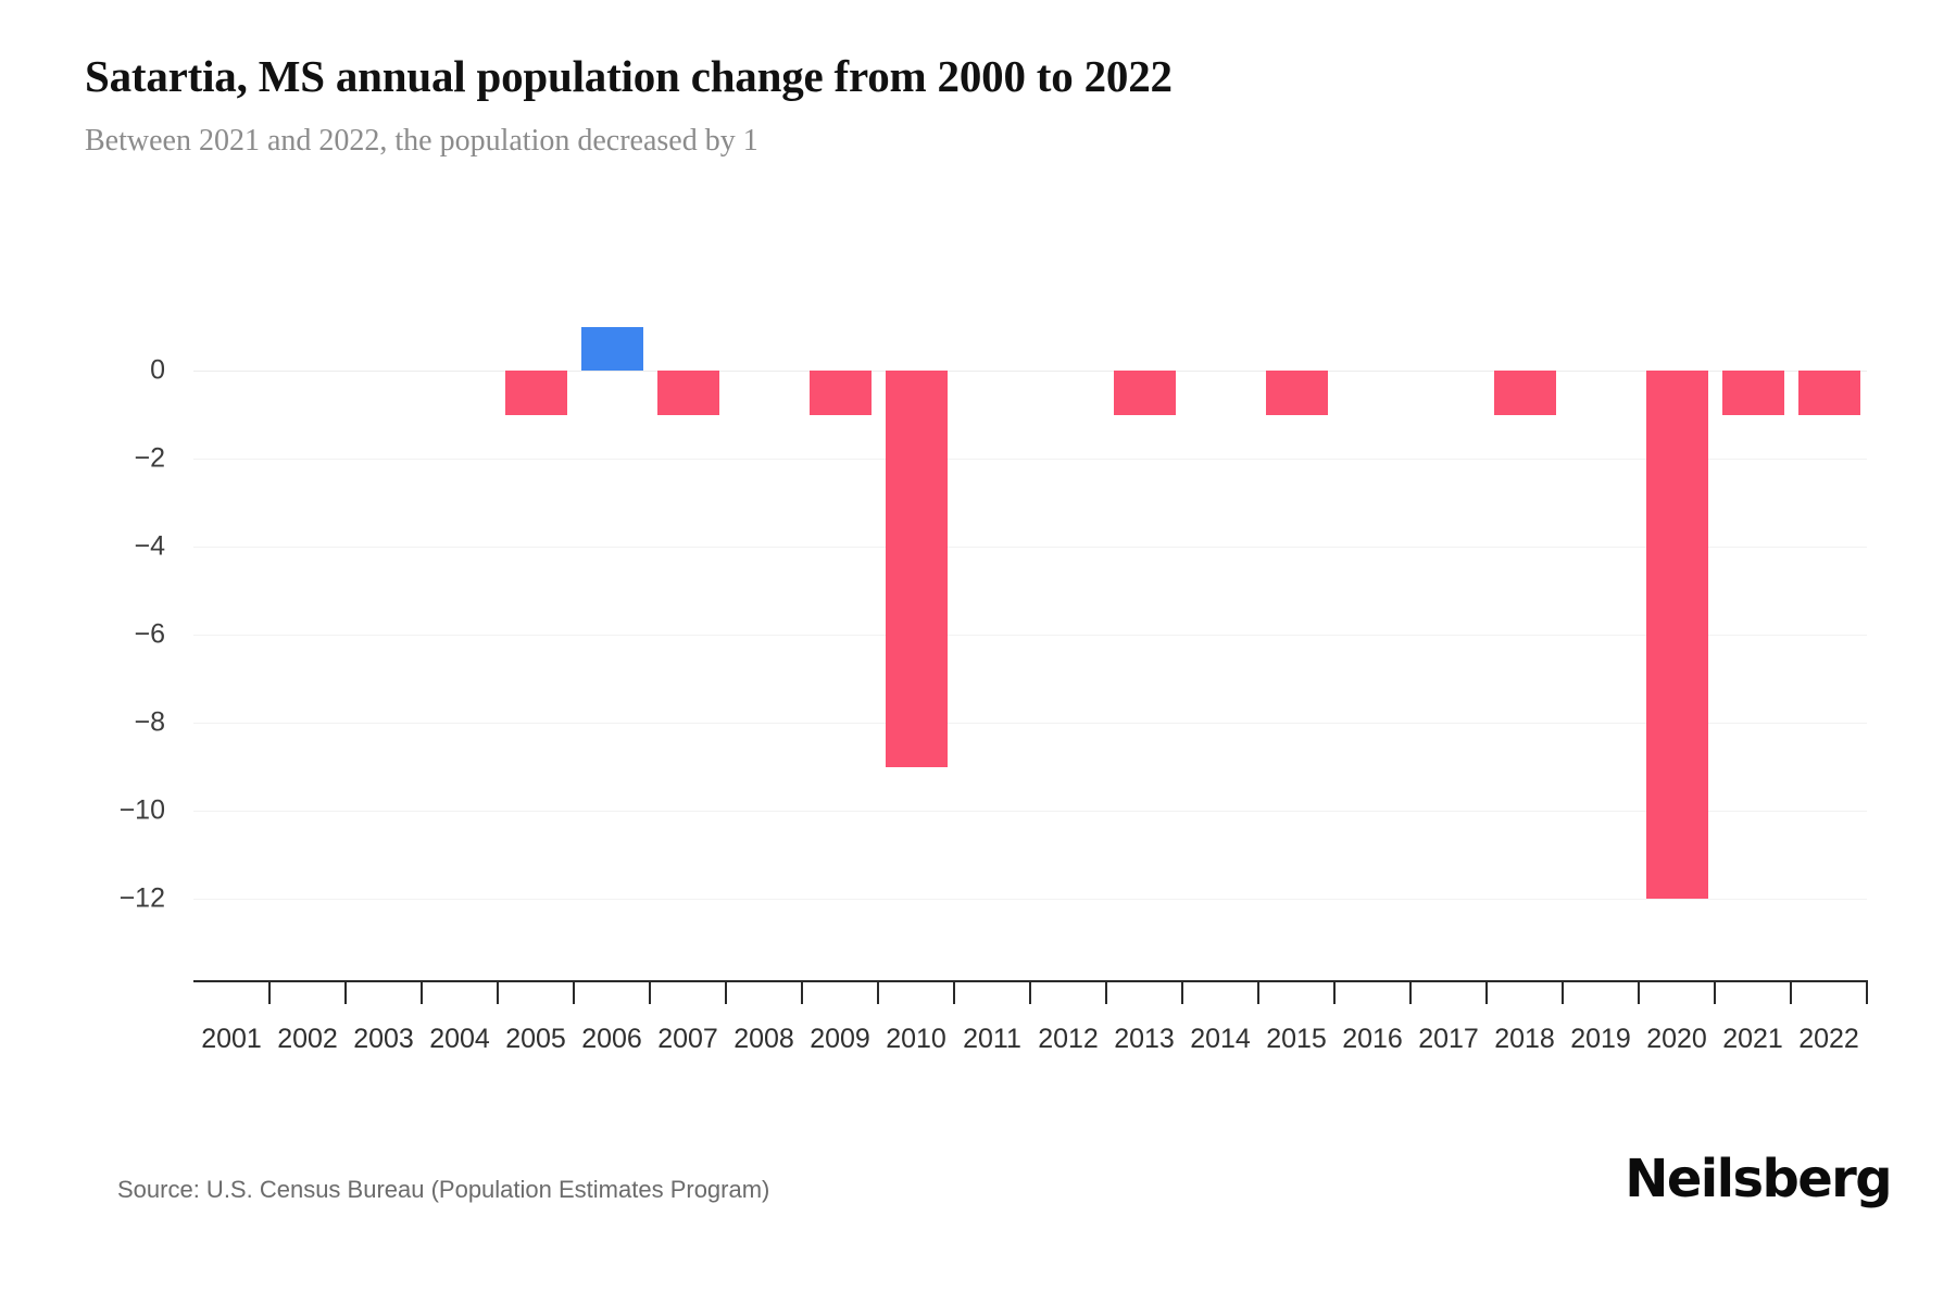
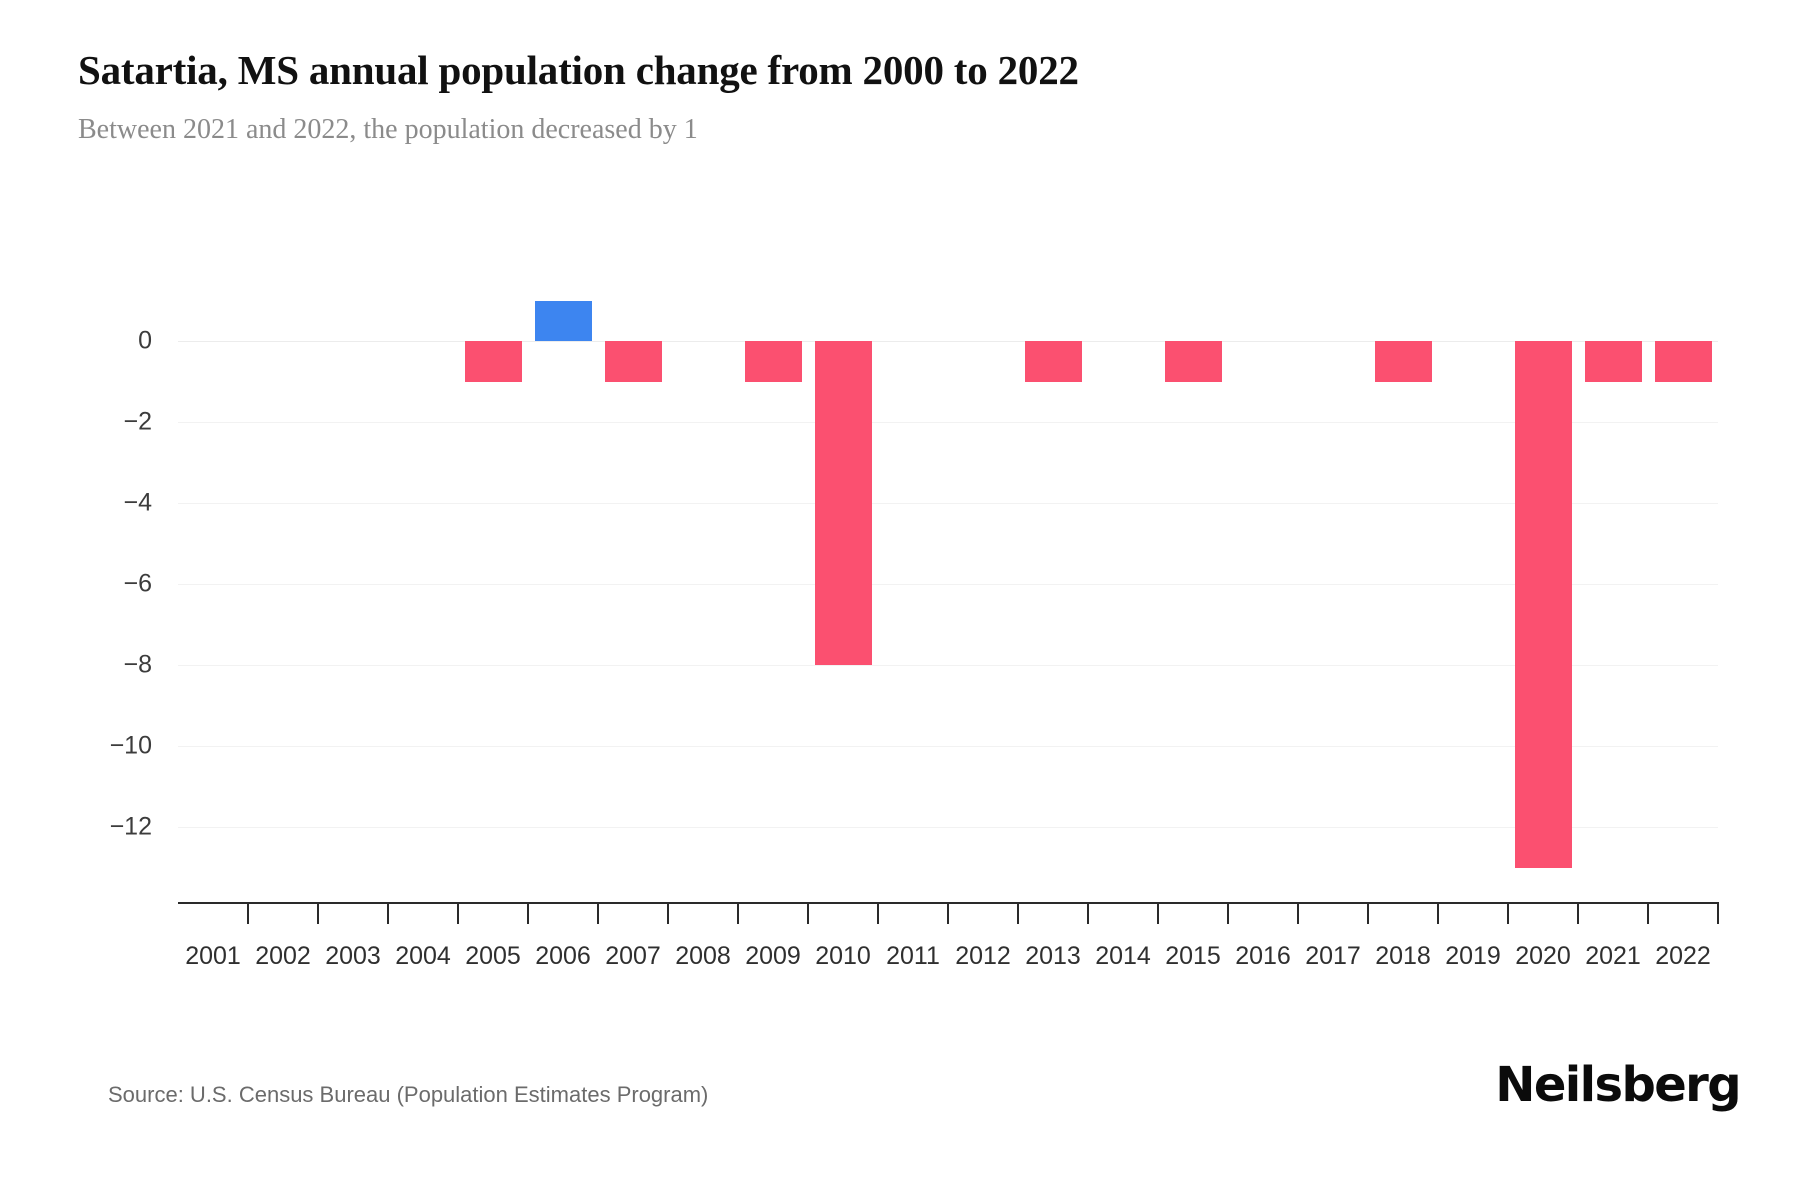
2010: -9 -> -8
2020: -12 -> -13
